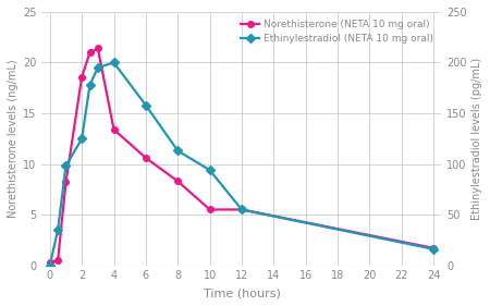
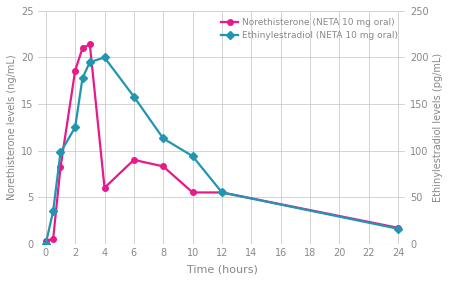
Norethisterone (NETA 10 mg oral)/4: 13.4 -> 6.0
Norethisterone (NETA 10 mg oral)/6: 10.6 -> 9.0
